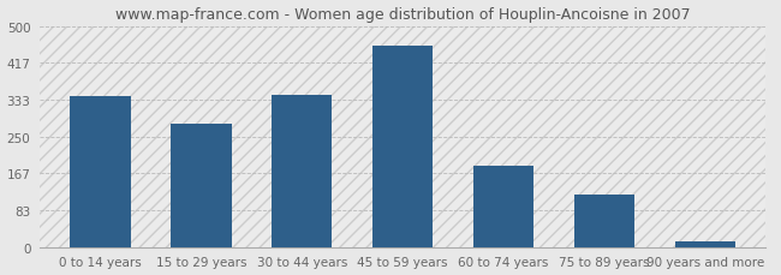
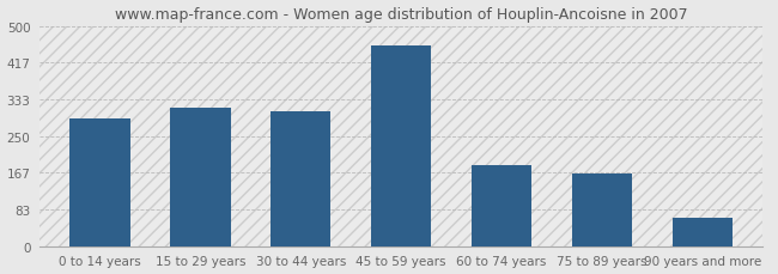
0 to 14 years: 340 -> 290
15 to 29 years: 280 -> 315
30 to 44 years: 345 -> 305
75 to 89 years: 120 -> 165
90 years and more: 12 -> 65
